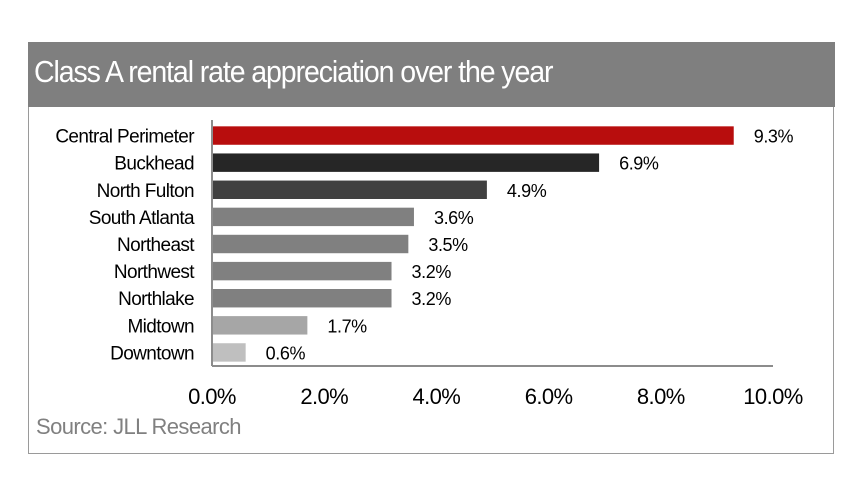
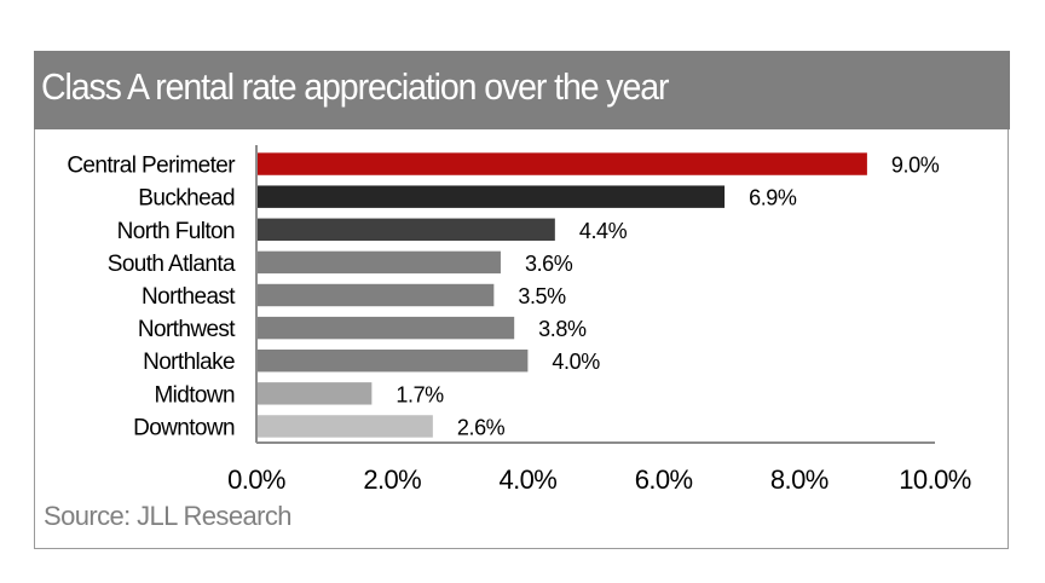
Central Perimeter: 9.3% -> 9.0%
North Fulton: 4.9% -> 4.4%
Northwest: 3.2% -> 3.8%
Northlake: 3.2% -> 4.0%
Downtown: 0.6% -> 2.6%
